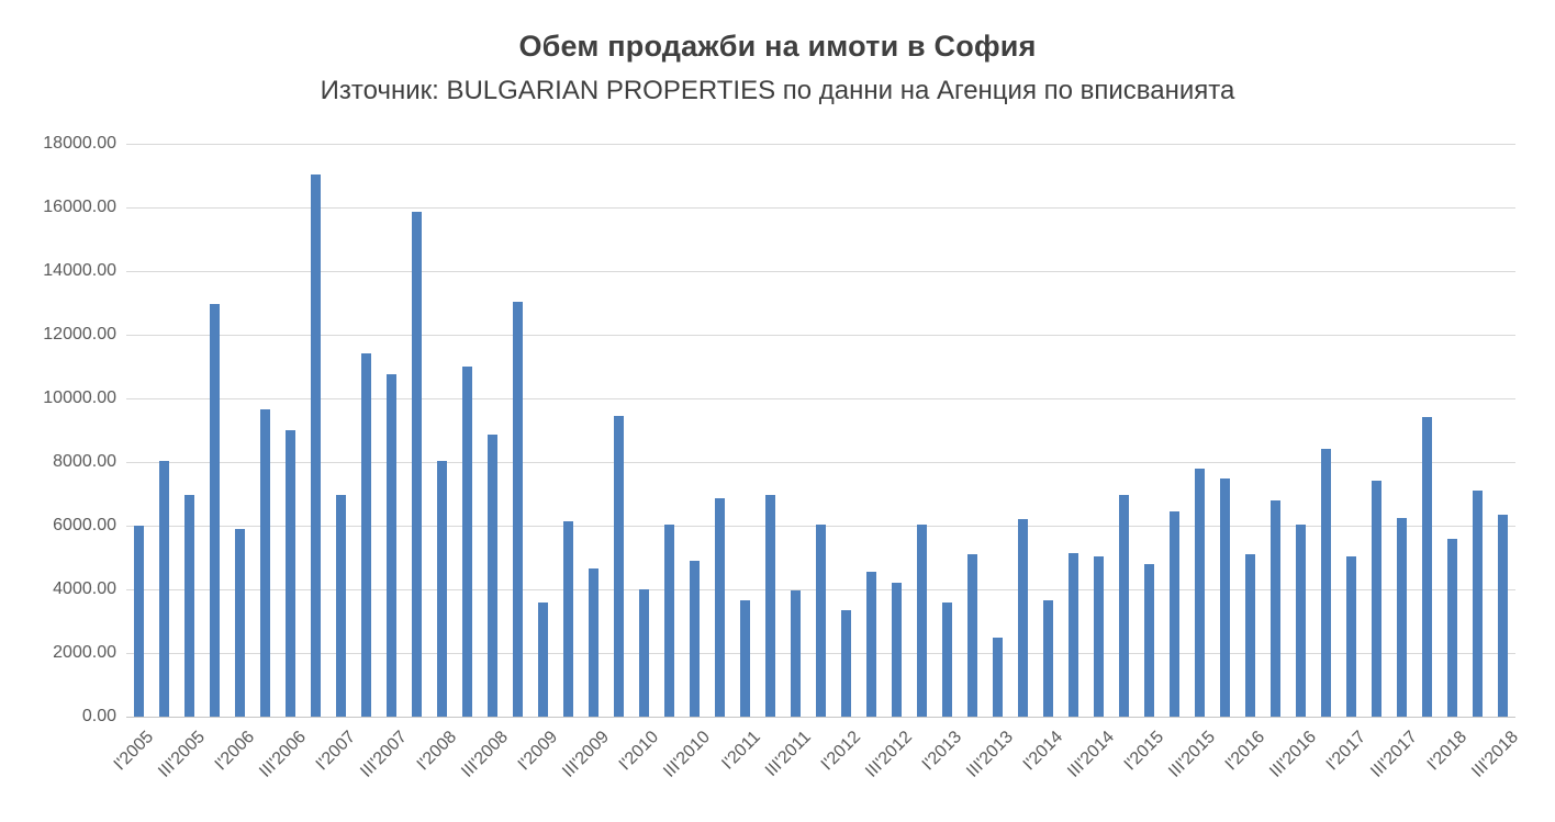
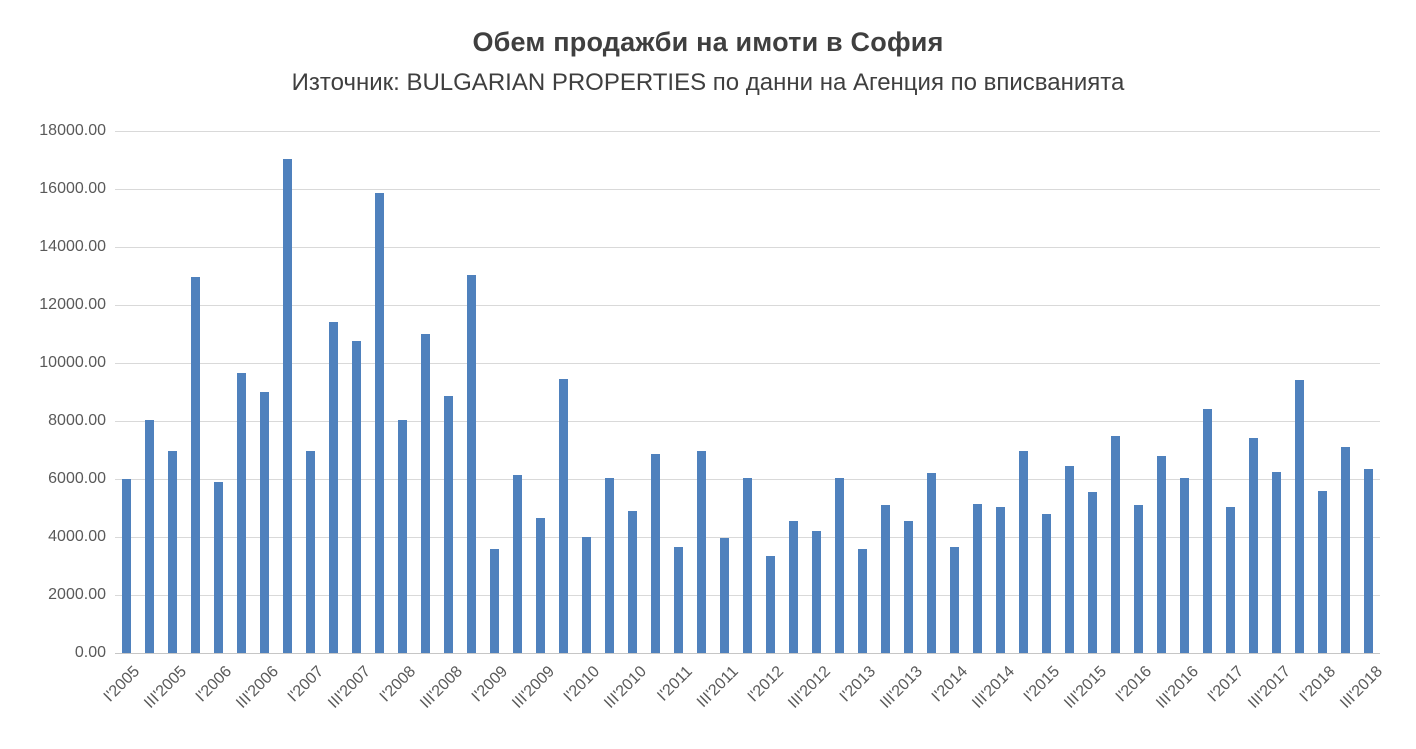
III'2013: 2500 -> 4600
III'2015: 7800 -> 5600
